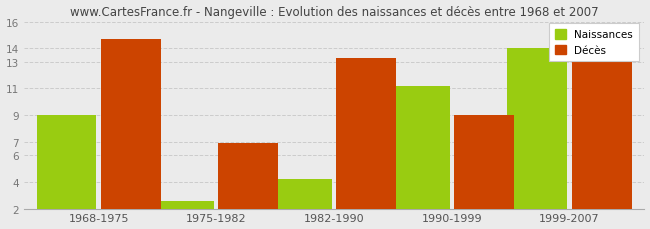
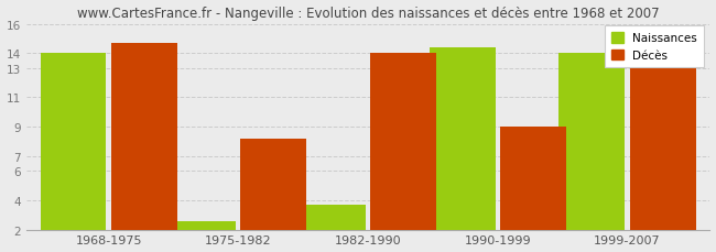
Naissances/1968-1975: 9.0 -> 14.0
Décès/1975-1982: 6.9 -> 8.2
Naissances/1982-1990: 4.2 -> 3.7
Décès/1982-1990: 13.3 -> 14.0
Naissances/1990-1999: 11.2 -> 14.4
